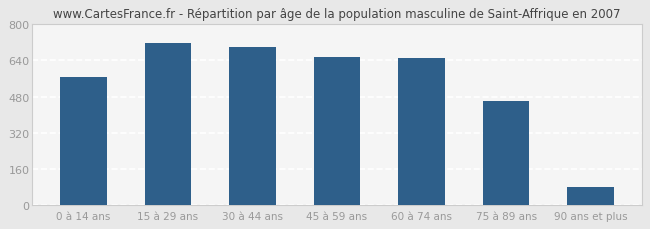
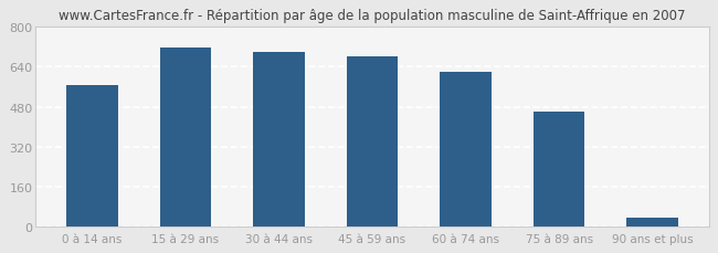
45 à 59 ans: 655 -> 682
60 à 74 ans: 650 -> 620
90 ans et plus: 80 -> 38
